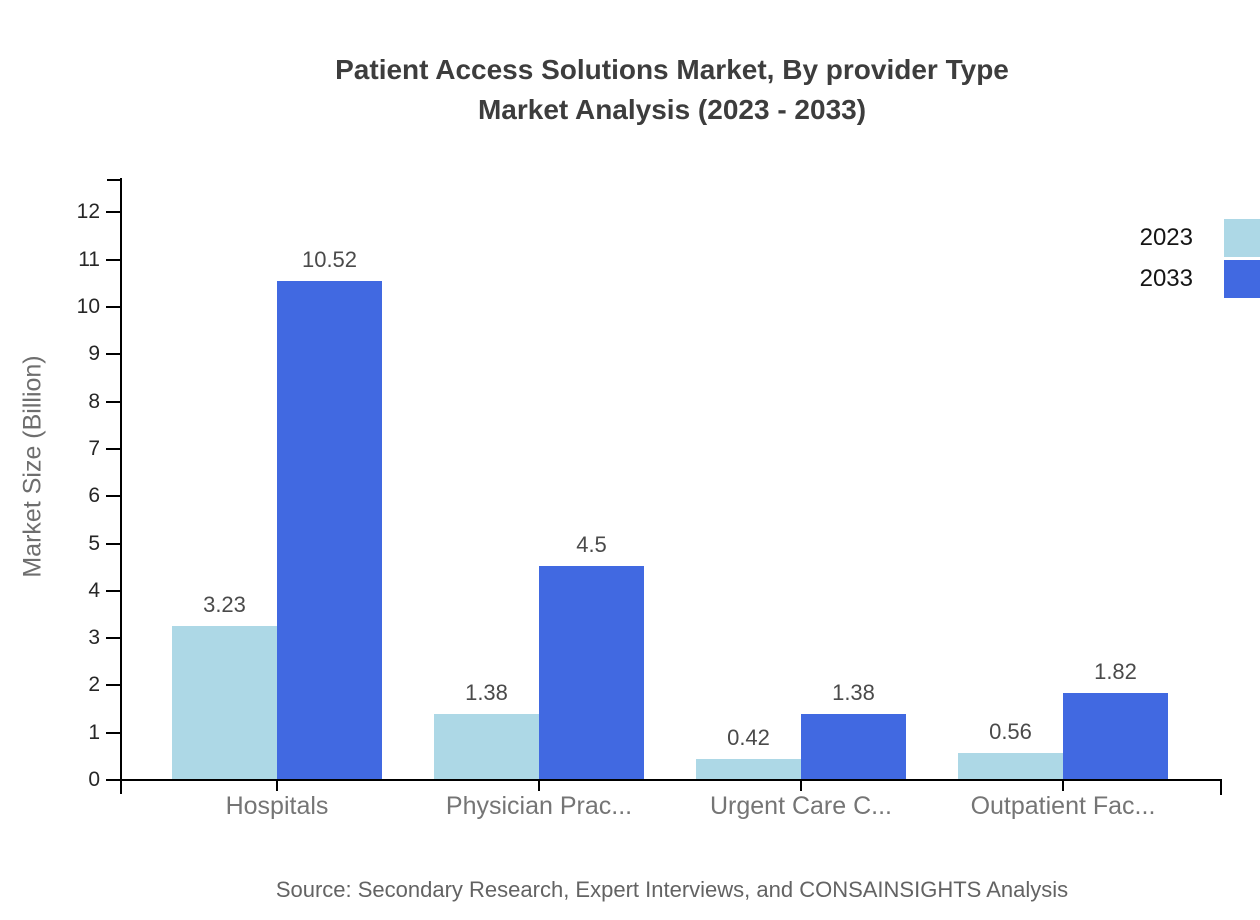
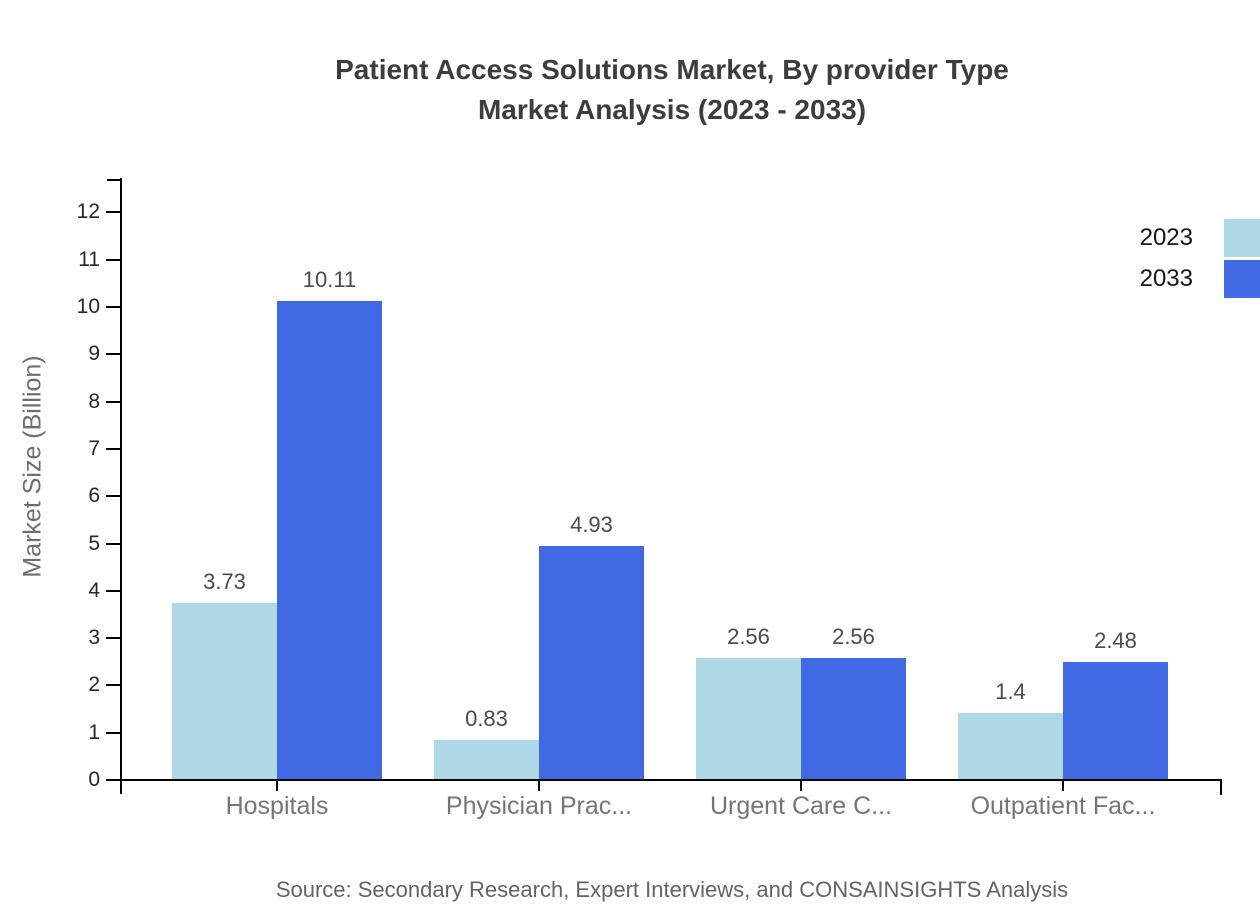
2023/Hospitals: 3.23 -> 3.73
2033/Hospitals: 10.52 -> 10.11
2023/Physician Prac...: 1.38 -> 0.83
2033/Physician Prac...: 4.5 -> 4.93
2023/Urgent Care C...: 0.42 -> 2.56
2033/Urgent Care C...: 1.38 -> 2.56
2023/Outpatient Fac...: 0.56 -> 1.4
2033/Outpatient Fac...: 1.82 -> 2.48
